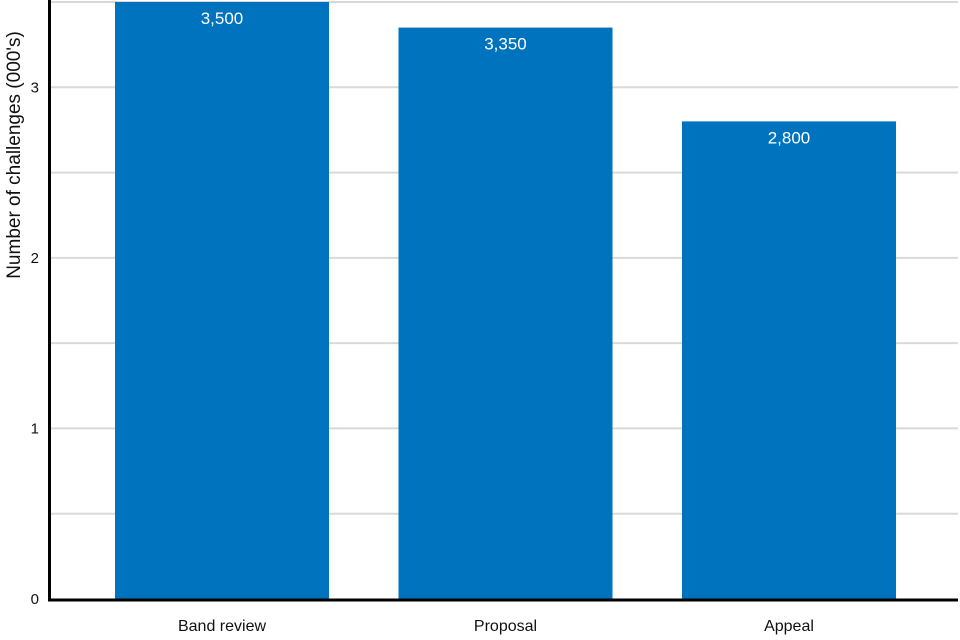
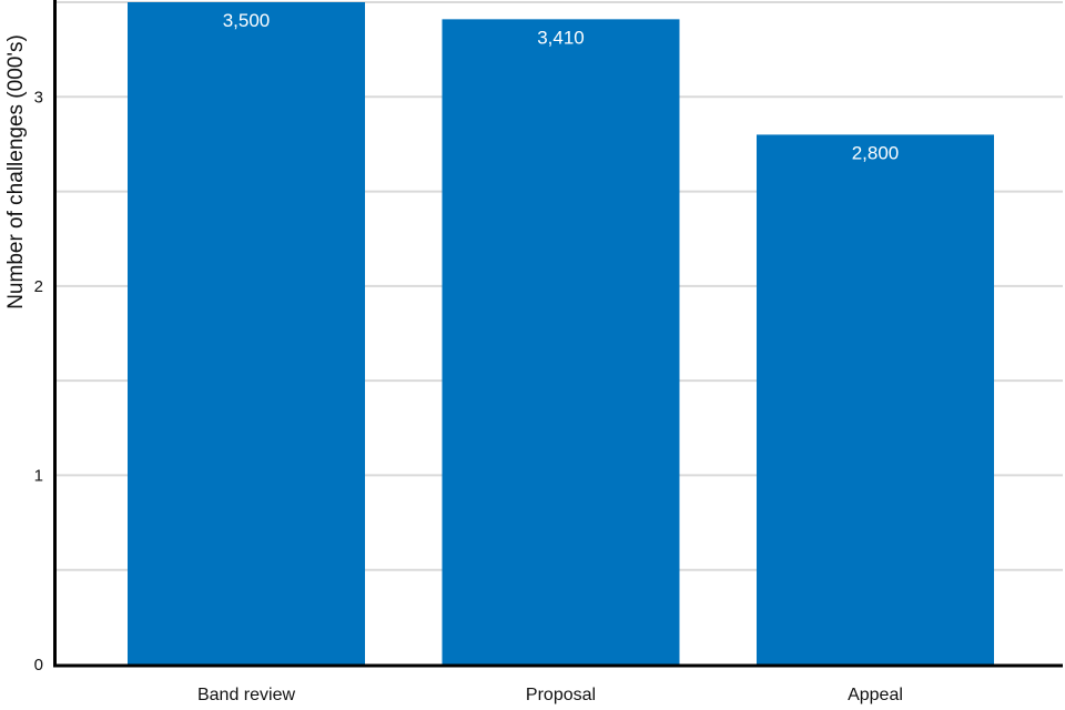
Proposal: 3,350 -> 3,410
